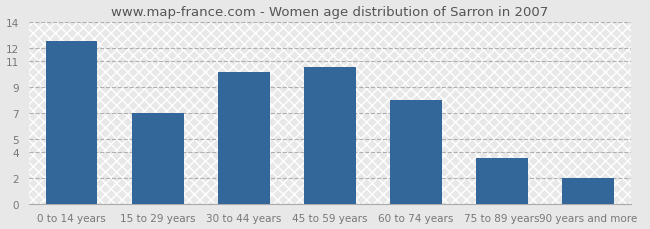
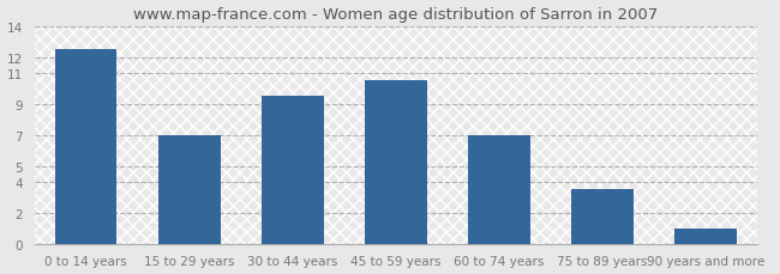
30 to 44 years: 10.1 -> 9.5
60 to 74 years: 8.0 -> 7.0
90 years and more: 2.0 -> 1.0
